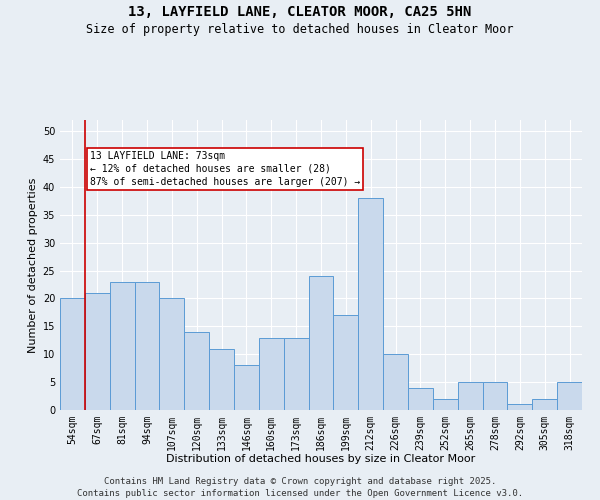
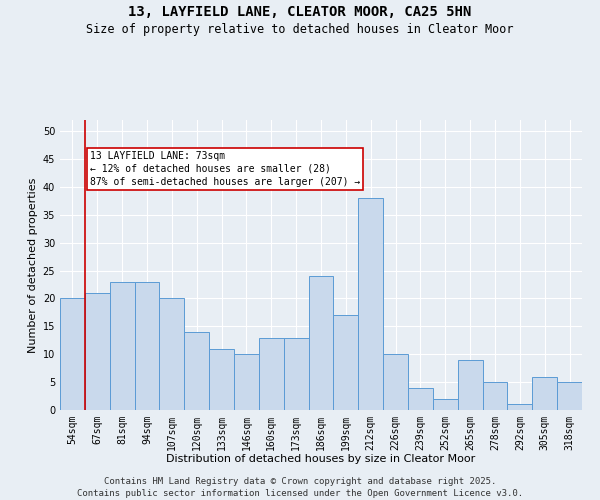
146sqm: 8 -> 10
265sqm: 5 -> 9
305sqm: 2 -> 6
